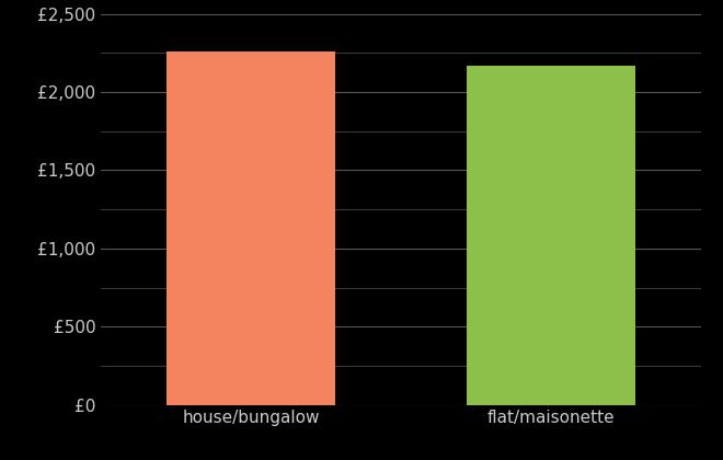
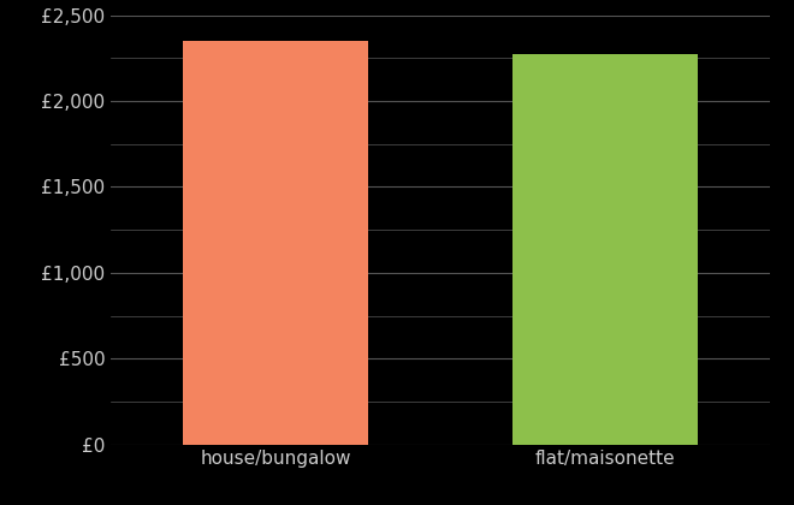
house/bungalow: £2,260 -> £2,350
flat/maisonette: £2,170 -> £2,270
